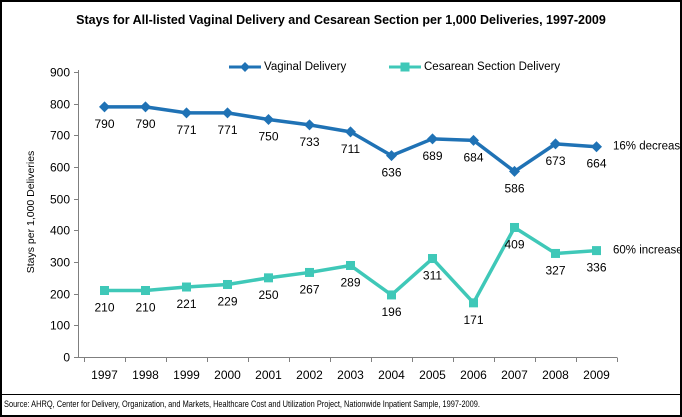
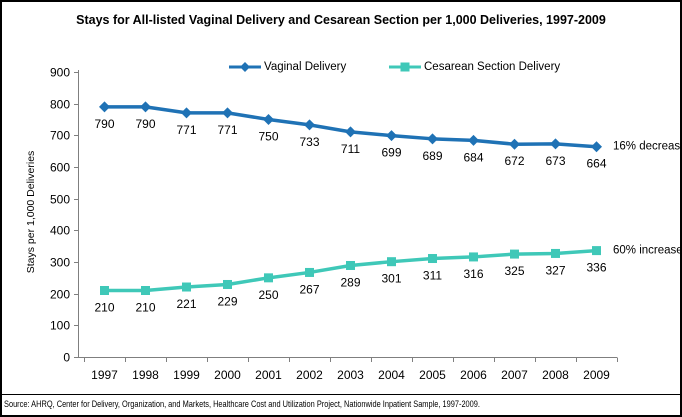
Vaginal Delivery/2004: 636 -> 699
Cesarean Section Delivery/2004: 196 -> 301
Cesarean Section Delivery/2006: 171 -> 316
Vaginal Delivery/2007: 586 -> 672
Cesarean Section Delivery/2007: 409 -> 325
